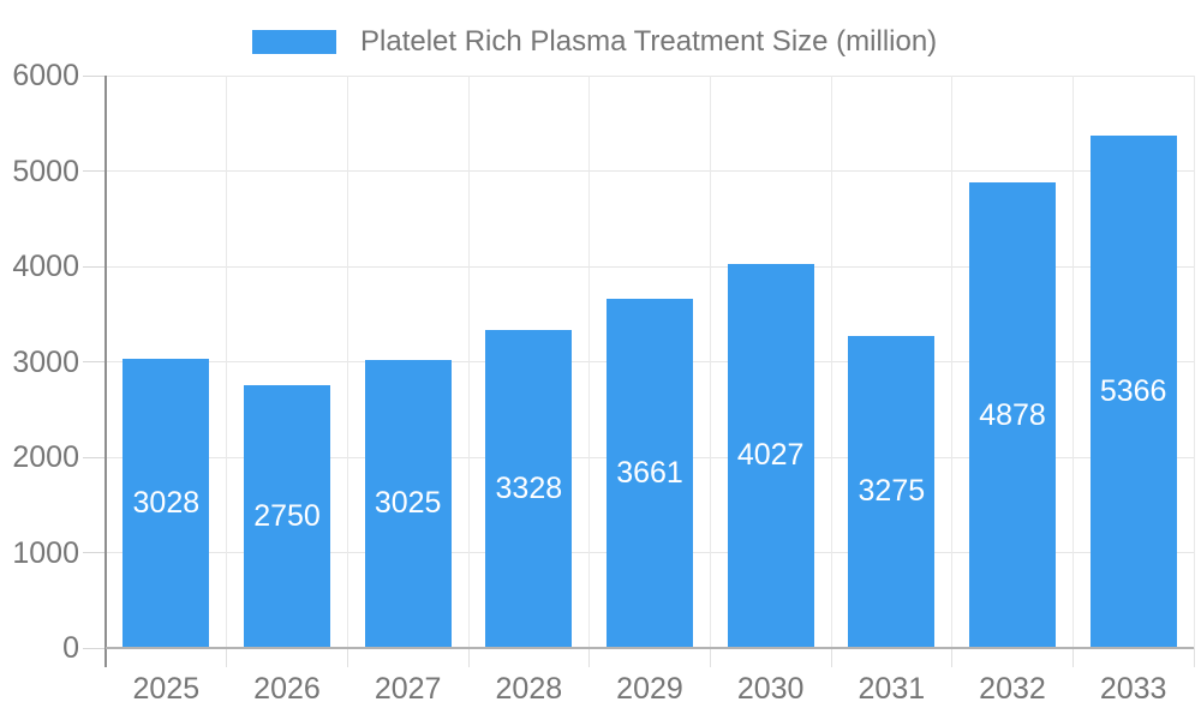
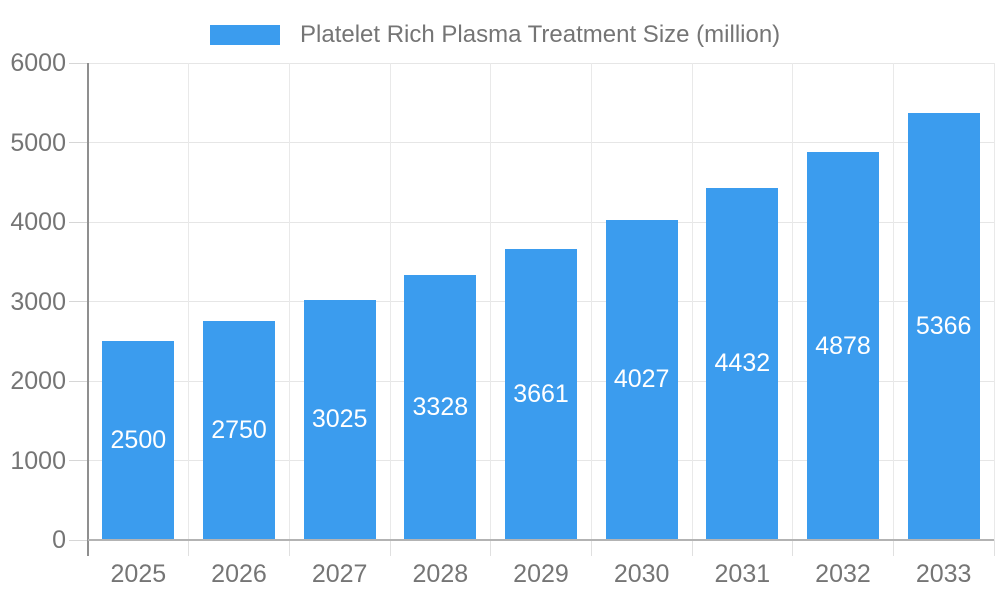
2025: 3028 -> 2500
2031: 3275 -> 4432
